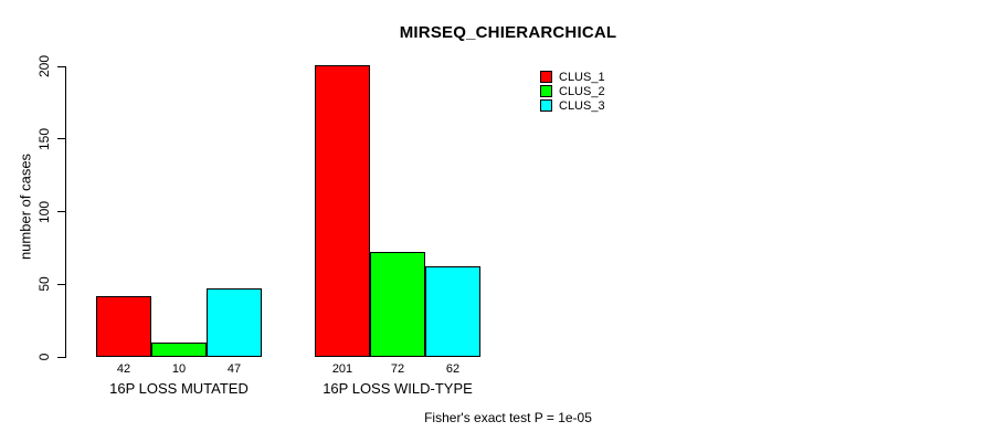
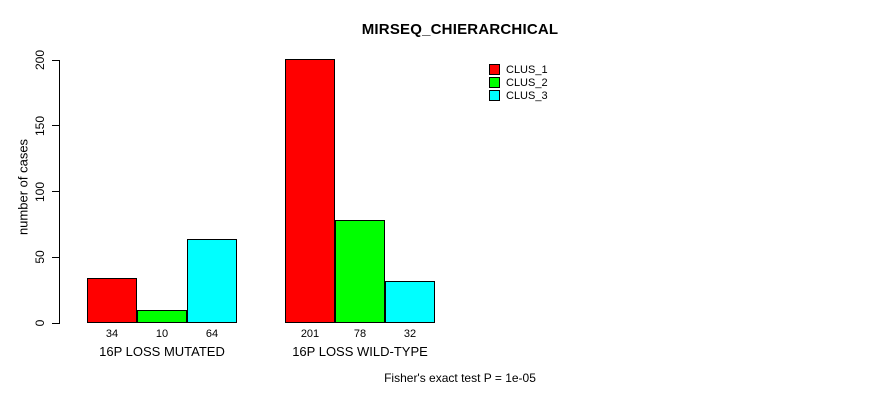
CLUS_1/16P LOSS MUTATED: 42 -> 34
CLUS_3/16P LOSS MUTATED: 47 -> 64
CLUS_2/16P LOSS WILD-TYPE: 72 -> 78
CLUS_3/16P LOSS WILD-TYPE: 62 -> 32
